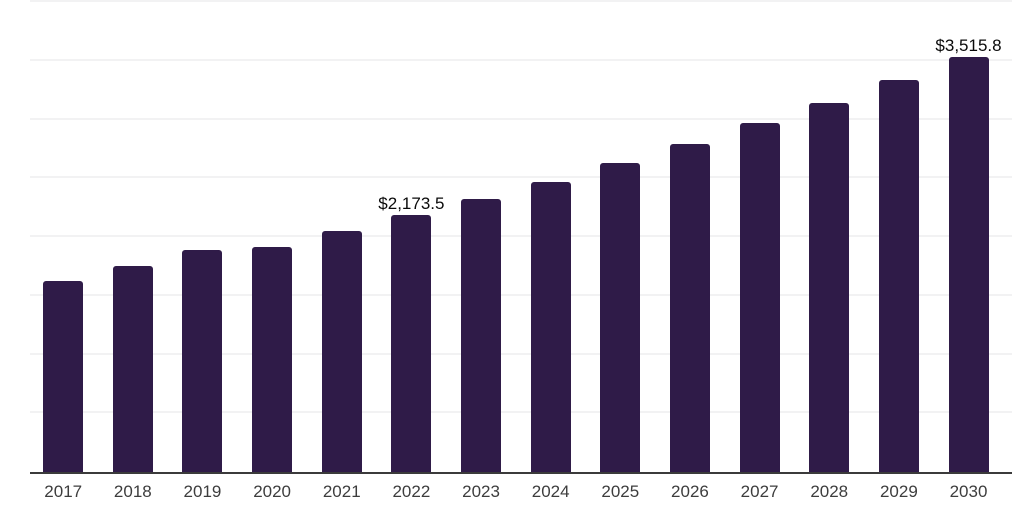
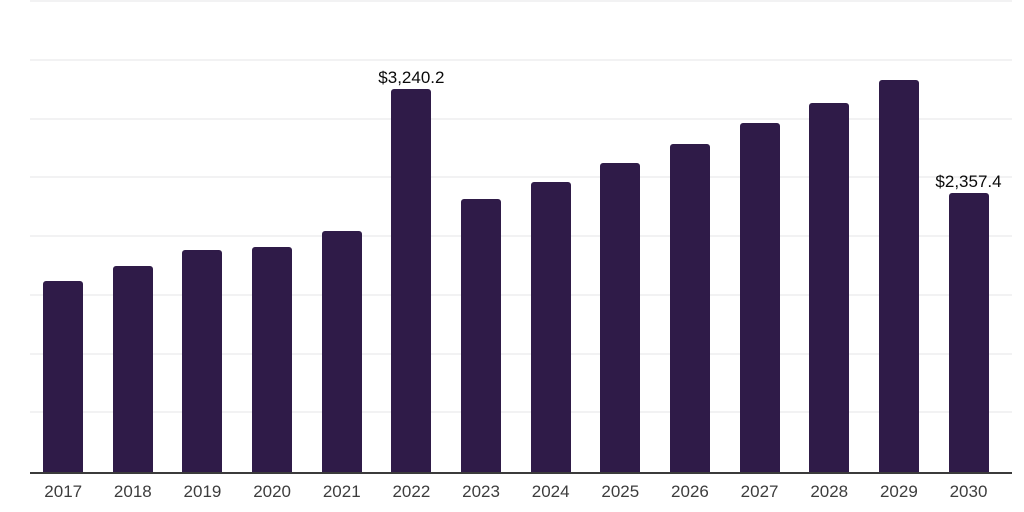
2022: $2,173.5 -> $3,240.2
2030: $3,515.8 -> $2,357.4
